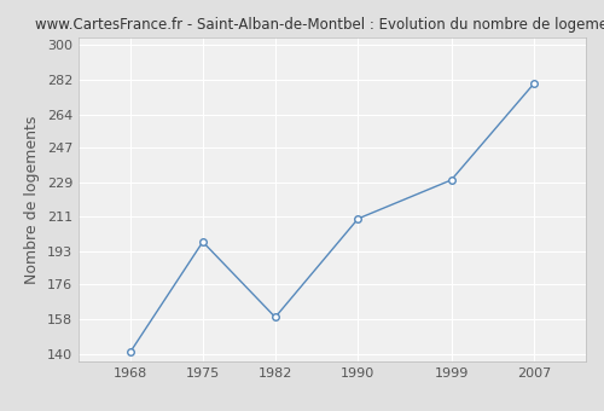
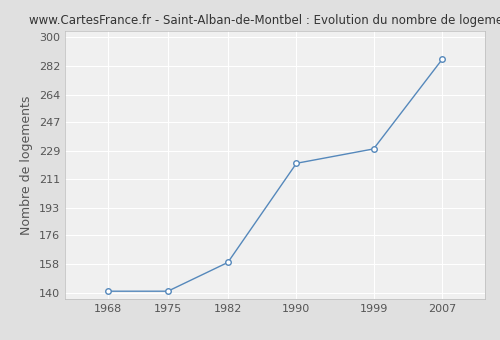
1975: 198 -> 141
1990: 210 -> 221
2007: 280 -> 286
